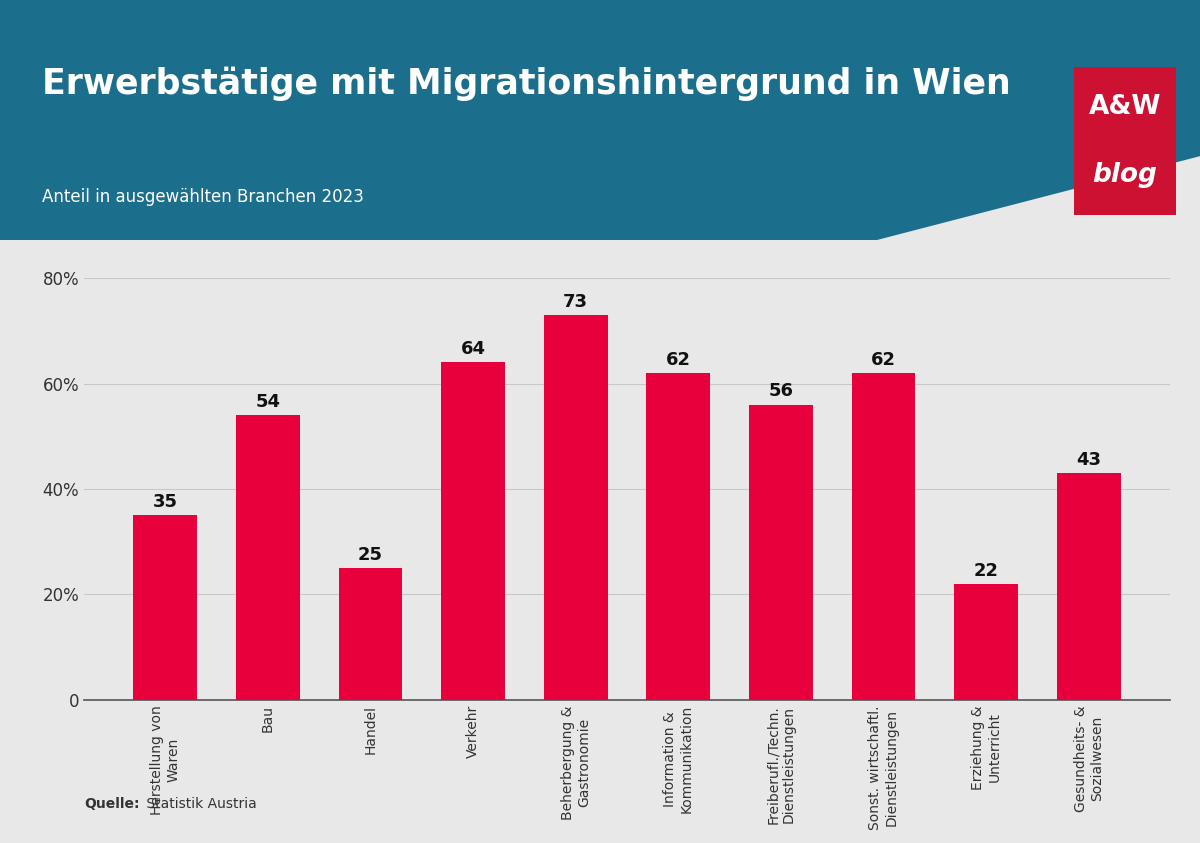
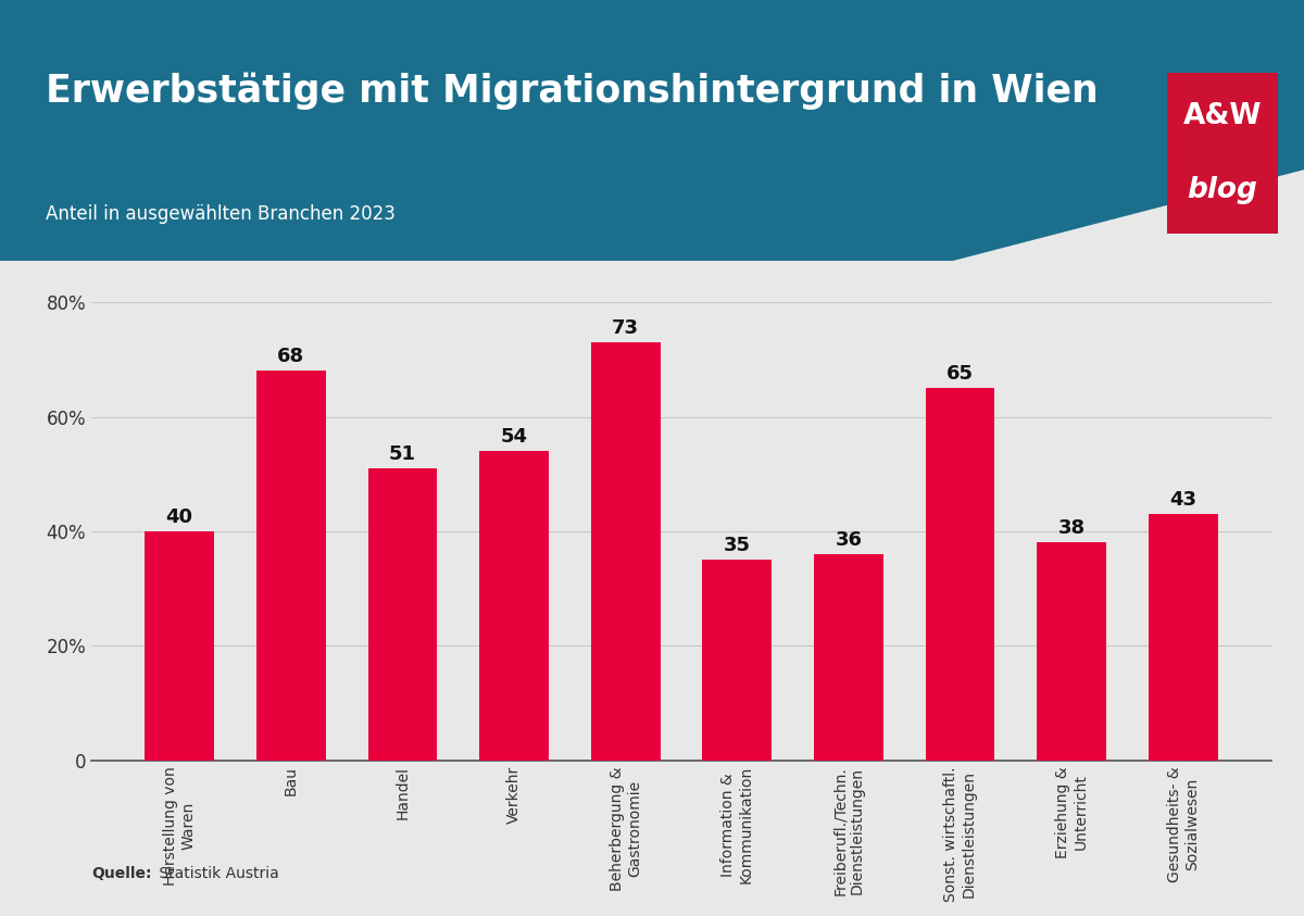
Herstellung von Waren: 35 -> 40
Bau: 54 -> 68
Handel: 25 -> 51
Verkehr: 64 -> 54
Information & Kommunikation: 62 -> 35
Freiberufl./Techn. Dienstleistungen: 56 -> 36
Sonst. wirtschaftl. Dienstleistungen: 62 -> 65
Erziehung & Unterricht: 22 -> 38
